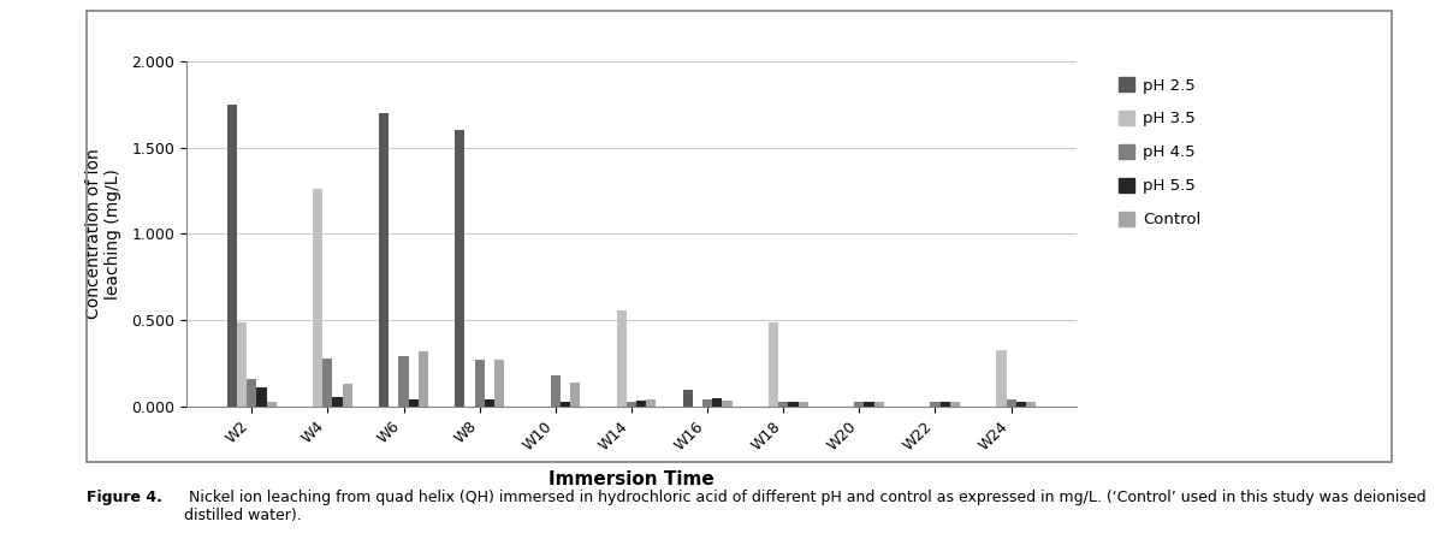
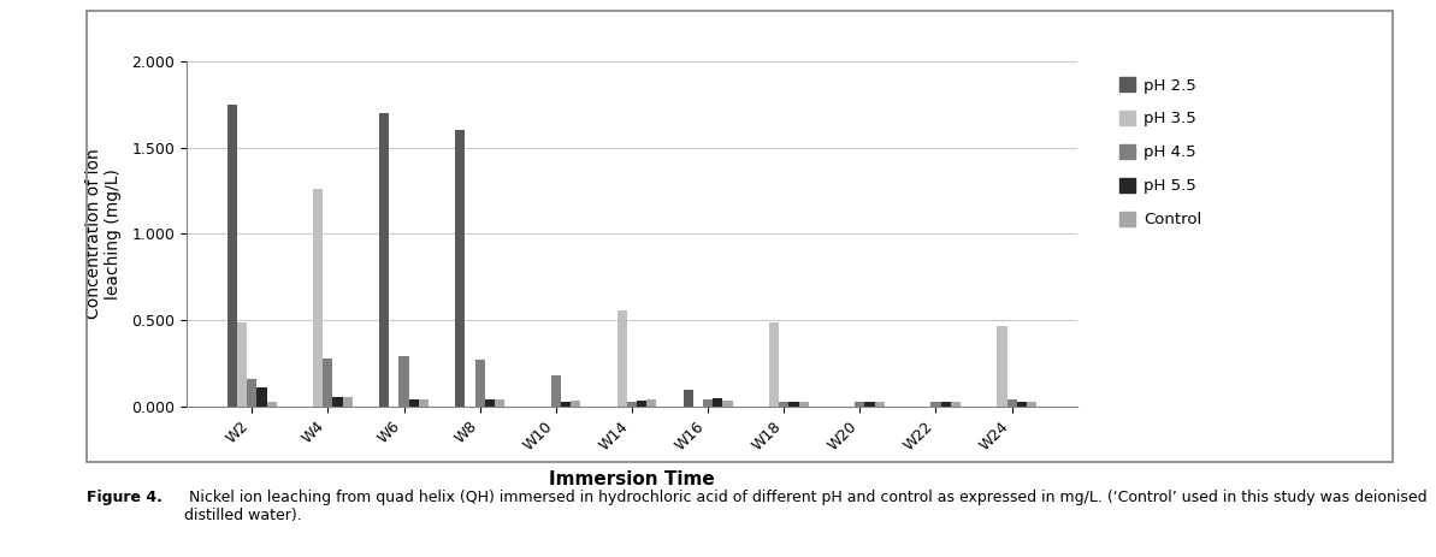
Control/W4: 0.13 -> 0.06
Control/W6: 0.32 -> 0.04
Control/W8: 0.27 -> 0.04
Control/W10: 0.14 -> 0.04
pH 3.5/W24: 0.33 -> 0.47
